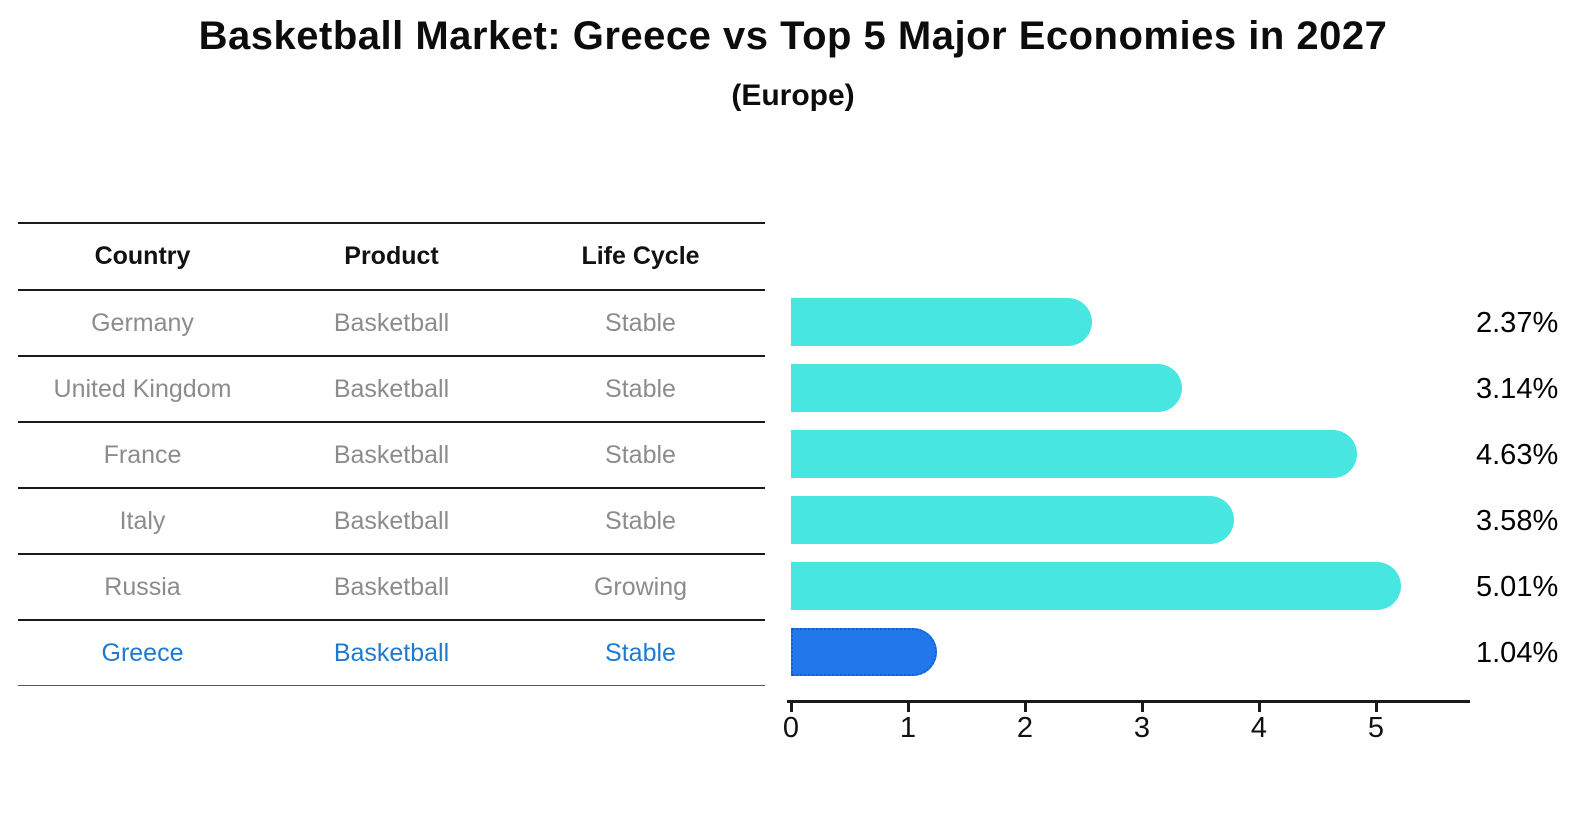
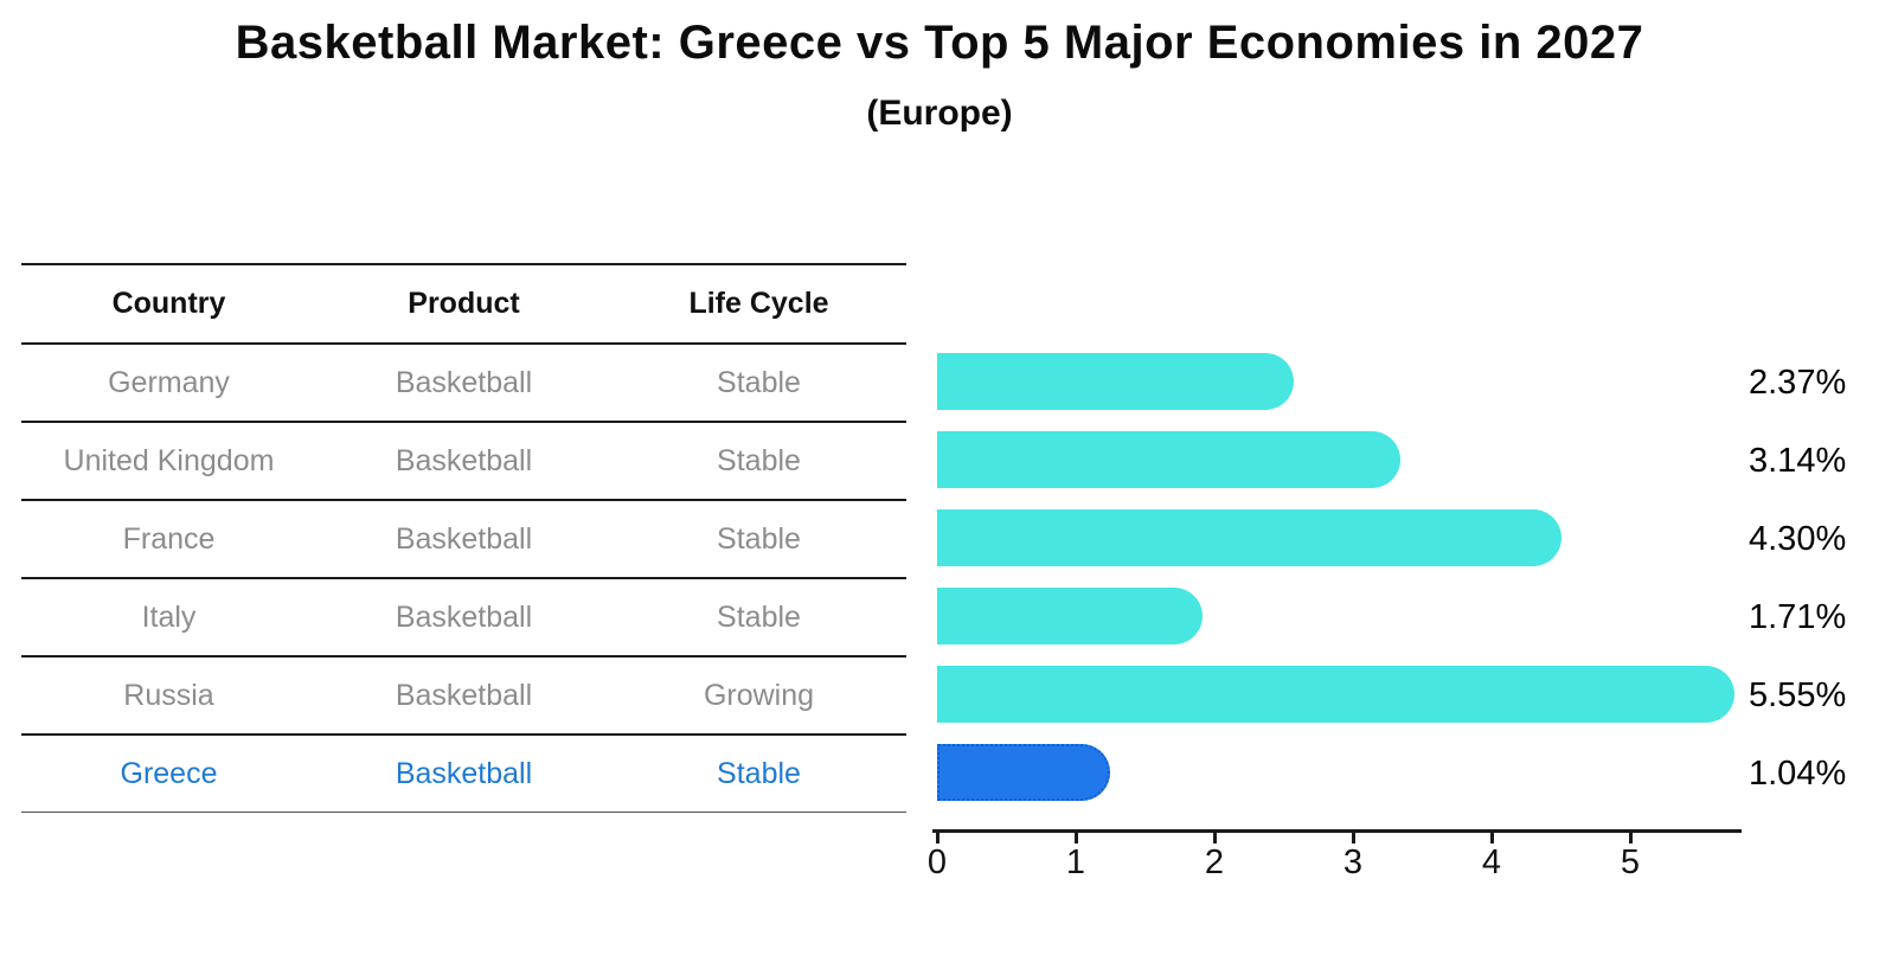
France: 4.63% -> 4.30%
Italy: 3.58% -> 1.71%
Russia: 5.01% -> 5.55%
